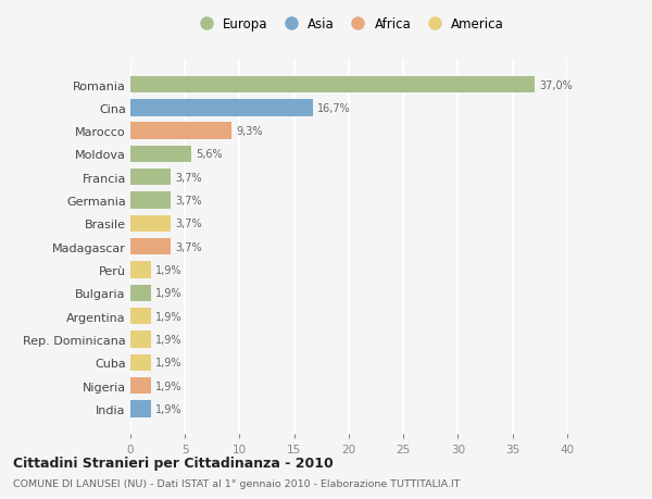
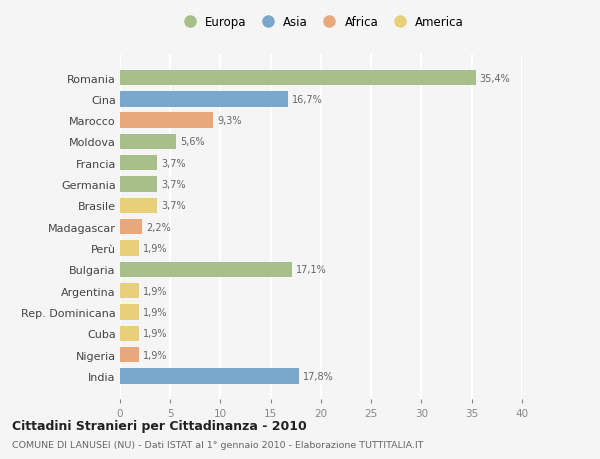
Romania: 37,0% -> 35,4%
Madagascar: 3,7% -> 2,2%
Bulgaria: 1,9% -> 17,1%
India: 1,9% -> 17,8%
